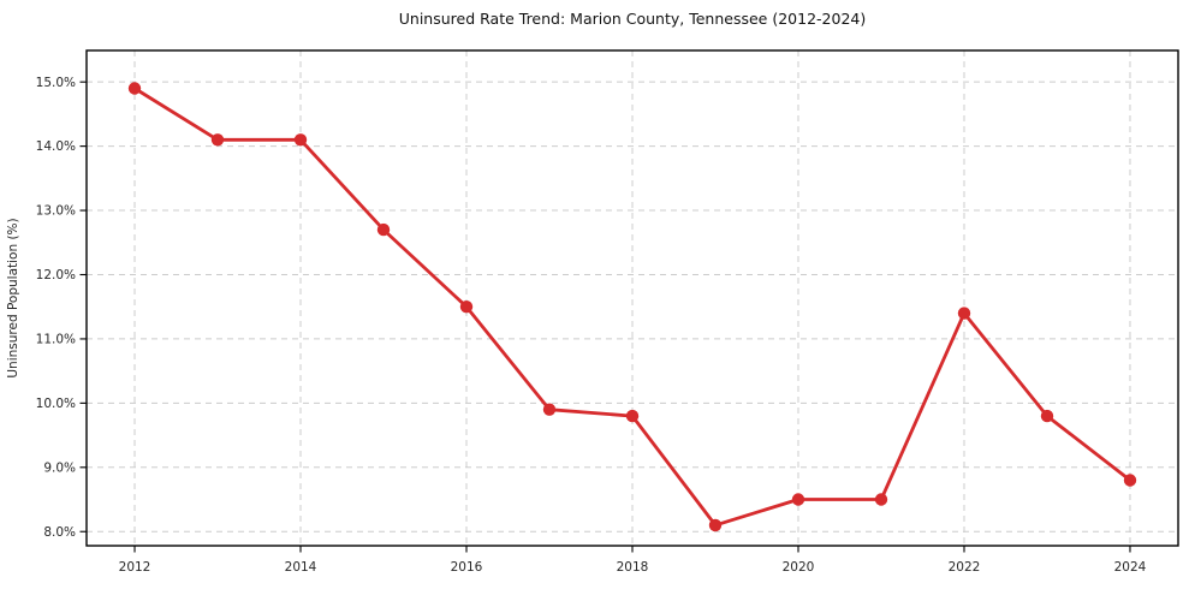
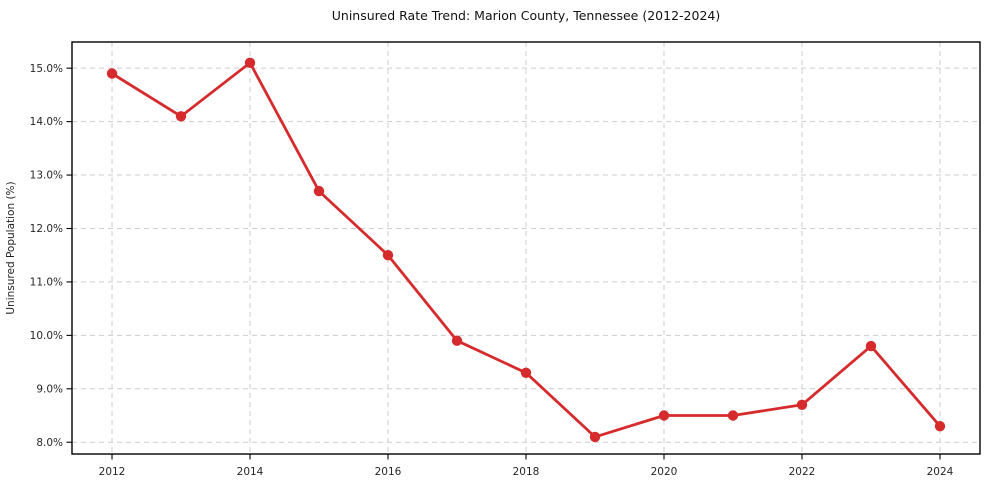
2014: 14.1% -> 15.1%
2018: 9.8% -> 9.3%
2022: 11.4% -> 8.7%
2024: 8.8% -> 8.3%
